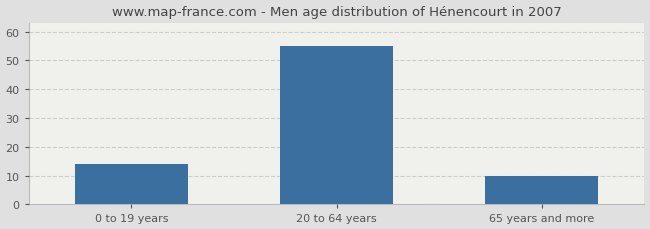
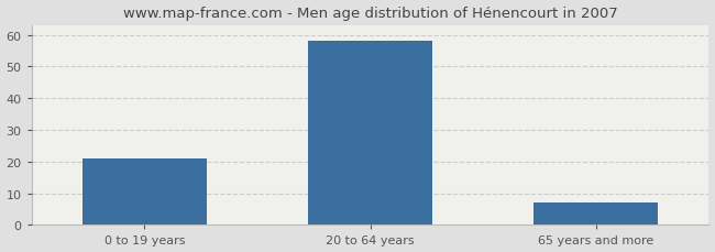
0 to 19 years: 14 -> 21
20 to 64 years: 55 -> 58
65 years and more: 10 -> 7
